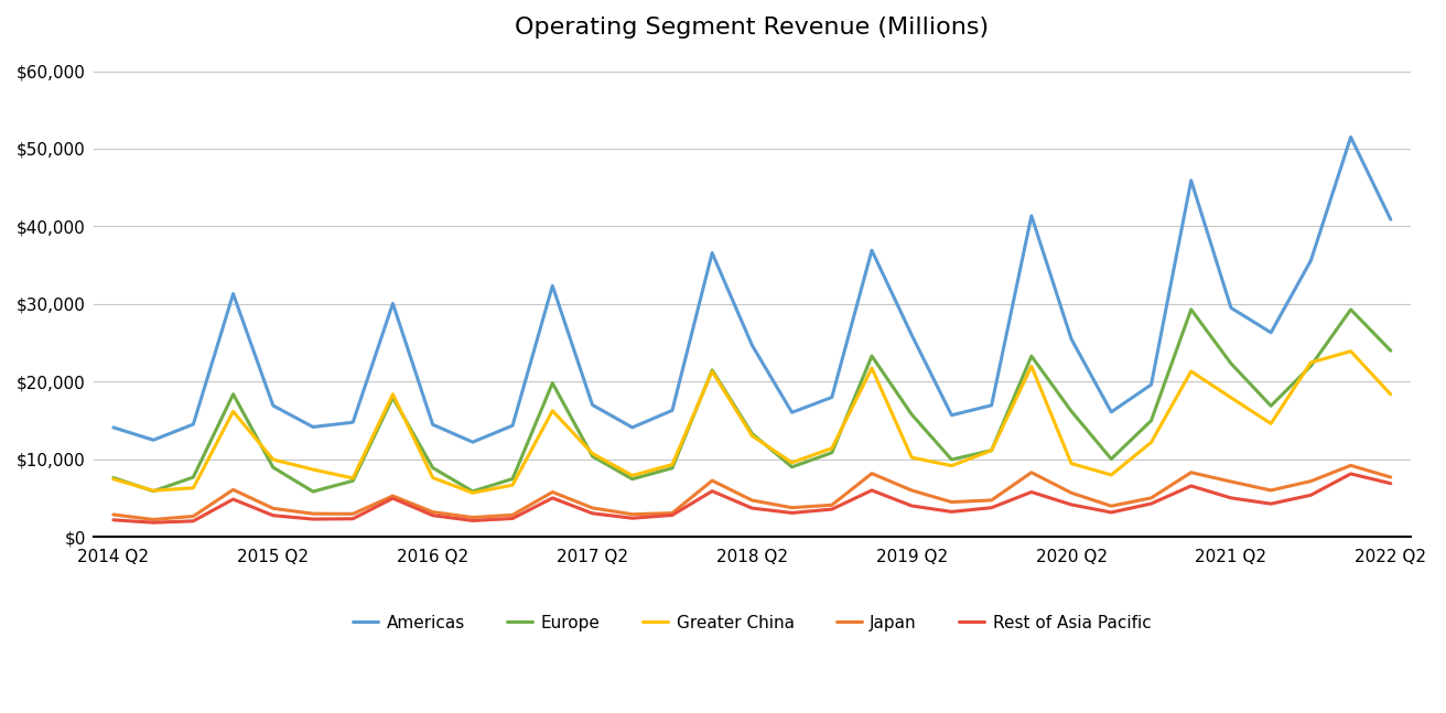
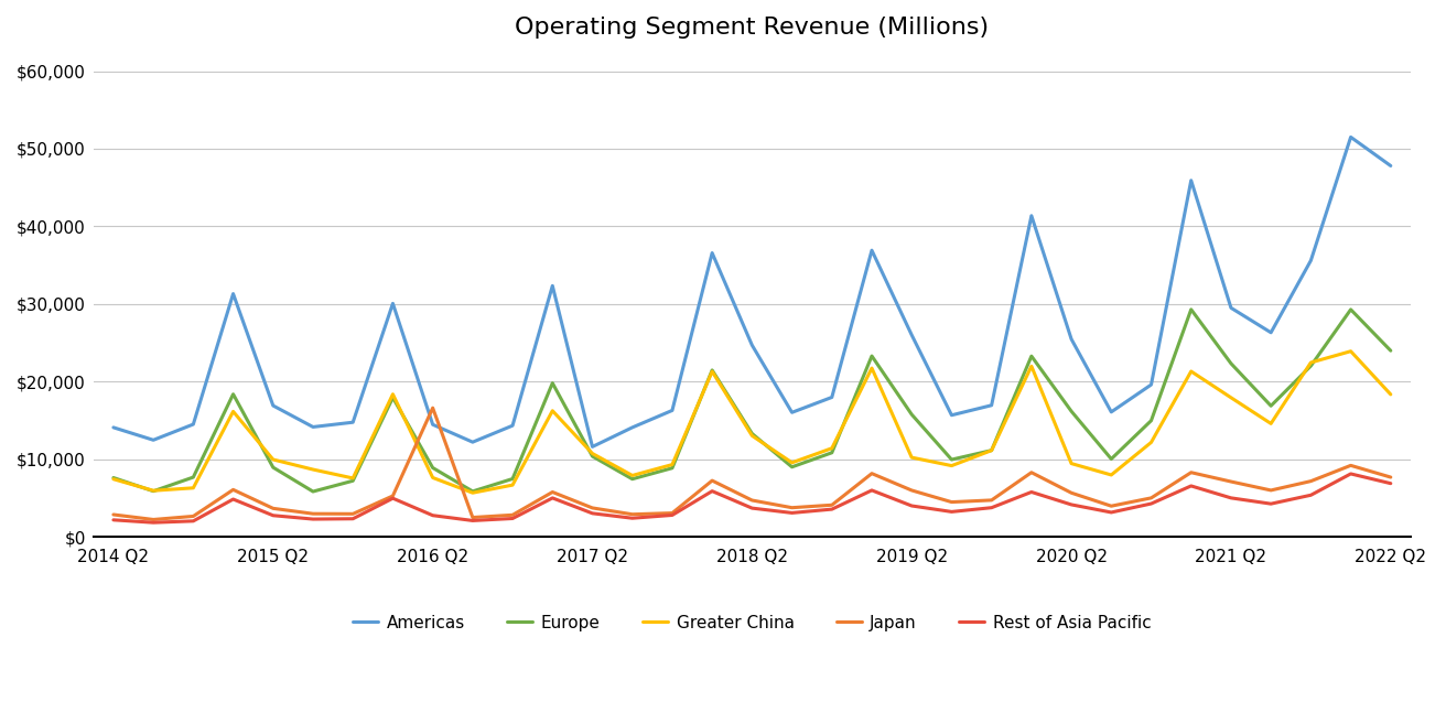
Japan/2016 Q2: $3,200 -> $16,600
Americas/2017 Q2: $17,000 -> $11,600
Americas/2022 Q2: $40,900 -> $47,800
